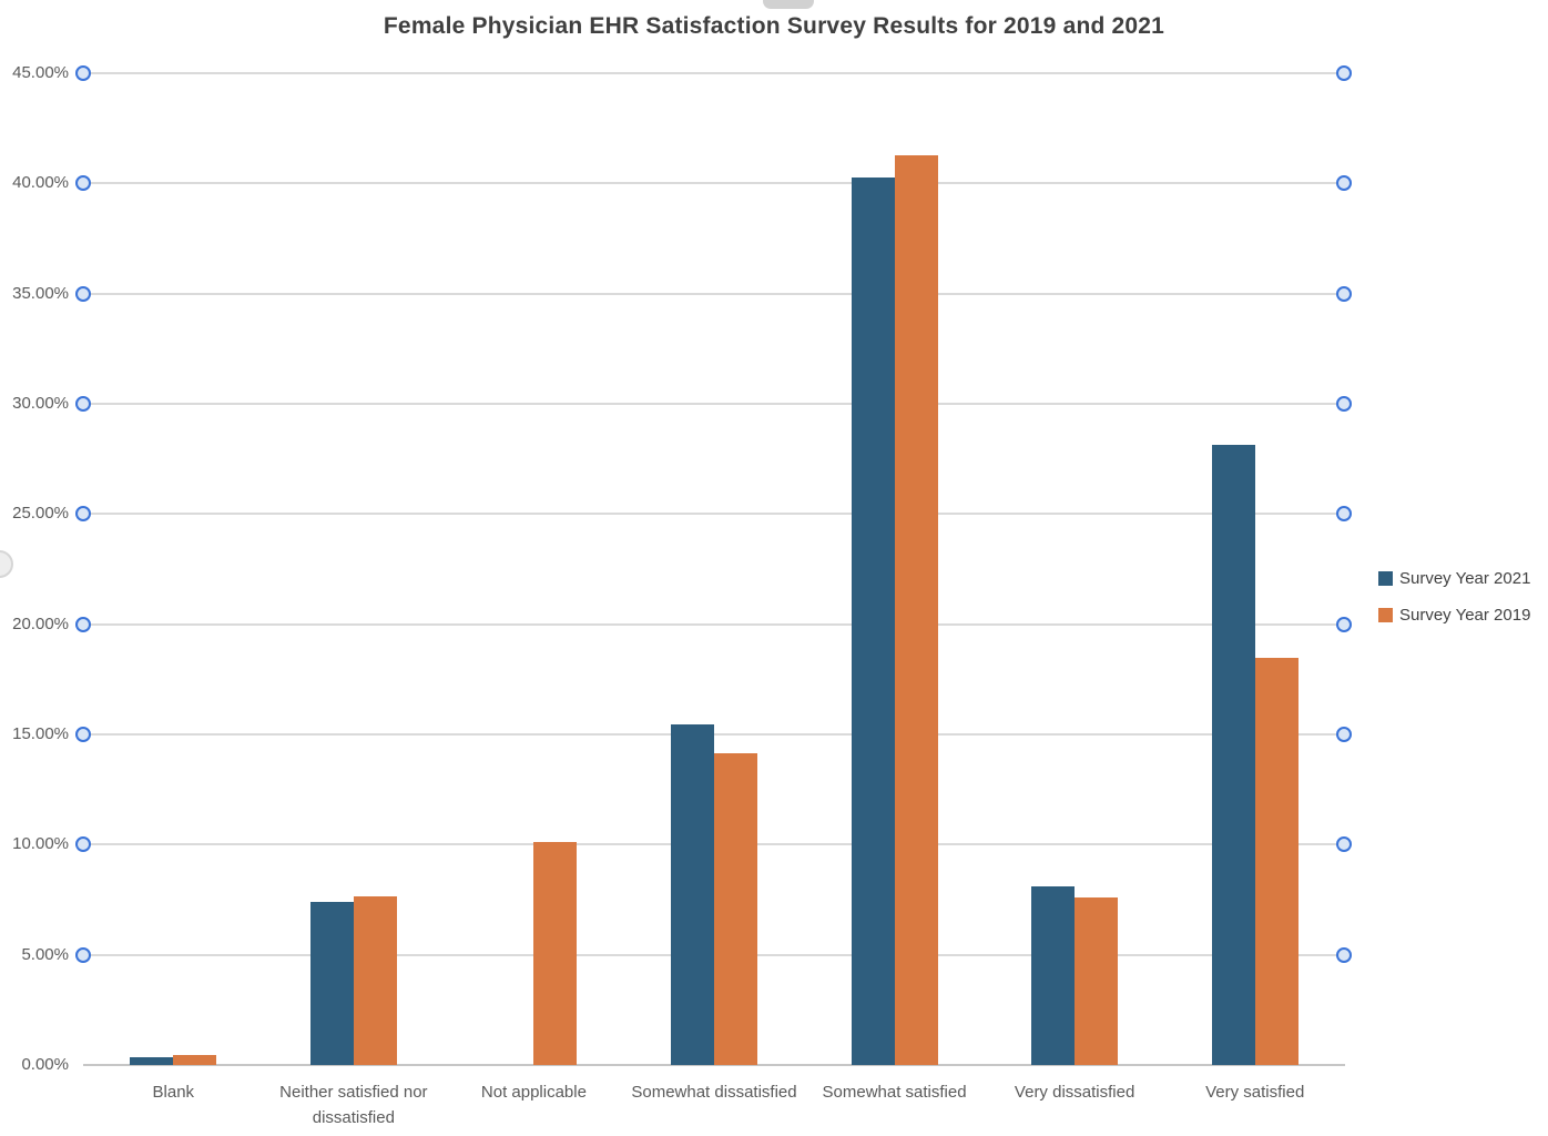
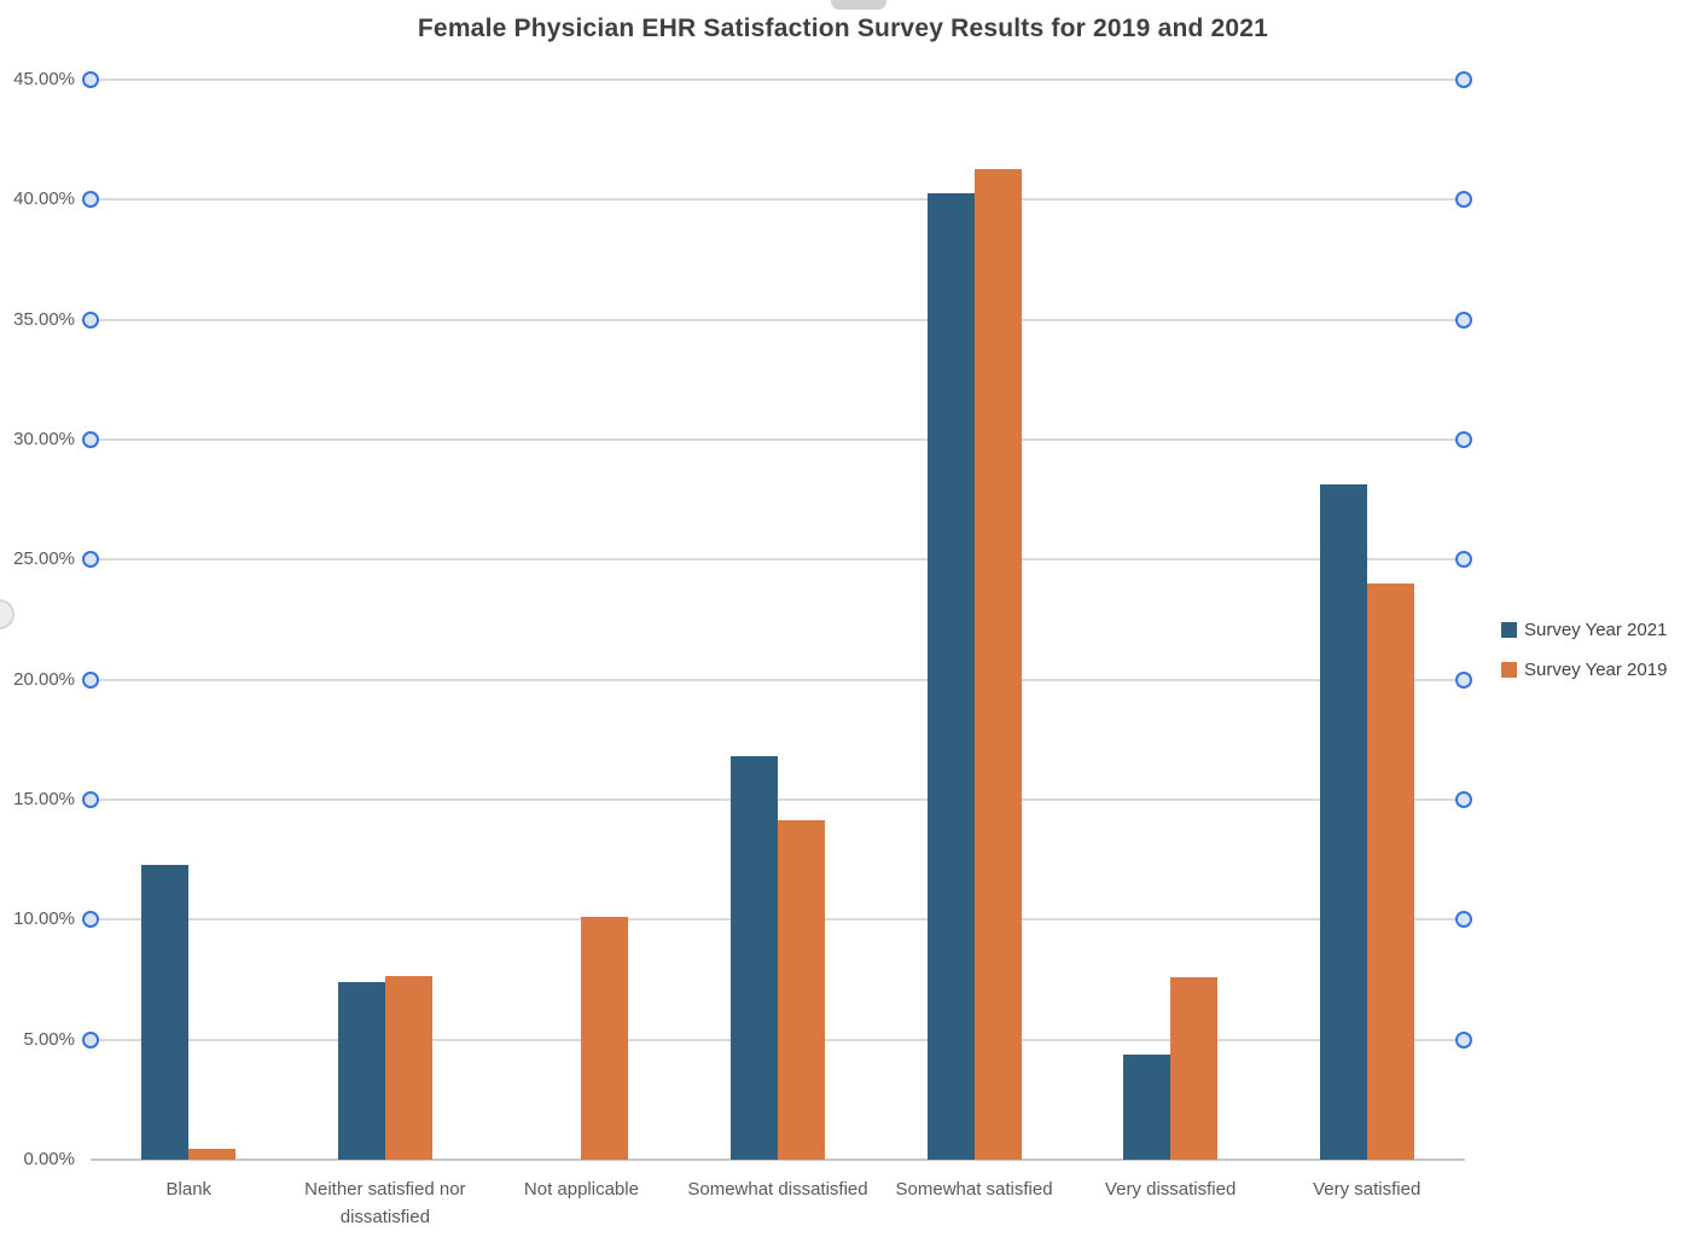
Survey Year 2021/Blank: 0.3% -> 12.3%
Survey Year 2021/Somewhat dissatisfied: 15.4% -> 16.8%
Survey Year 2021/Very dissatisfied: 8.1% -> 4.4%
Survey Year 2019/Very satisfied: 18.5% -> 24.0%
